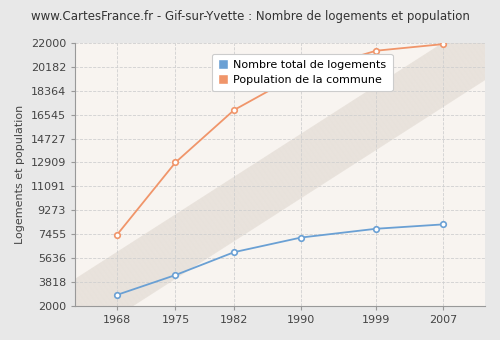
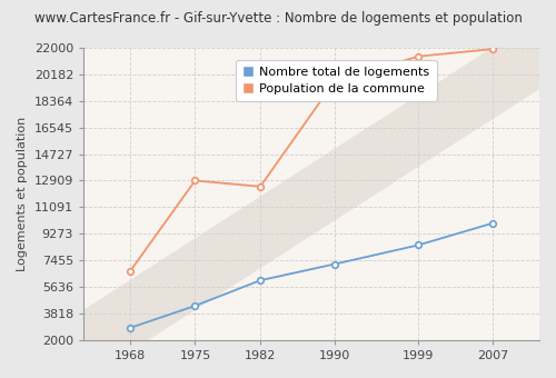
Population de la commune/1968: 7400 -> 6700
Population de la commune/1982: 16900 -> 12500
Nombre total de logements/1999: 7900 -> 8500
Nombre total de logements/2007: 8200 -> 10000
